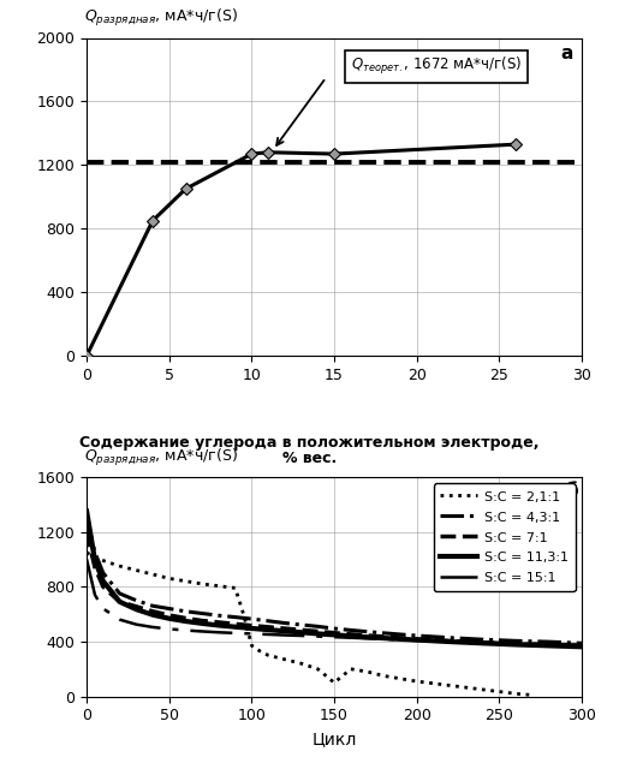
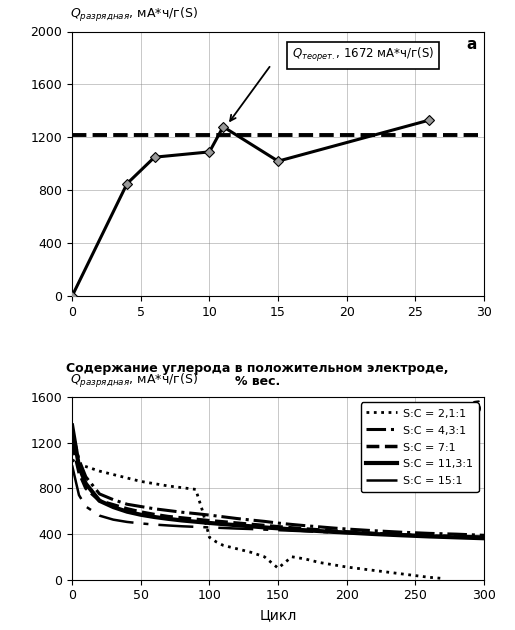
10: 1270 -> 1090
15: 1270 -> 1020
